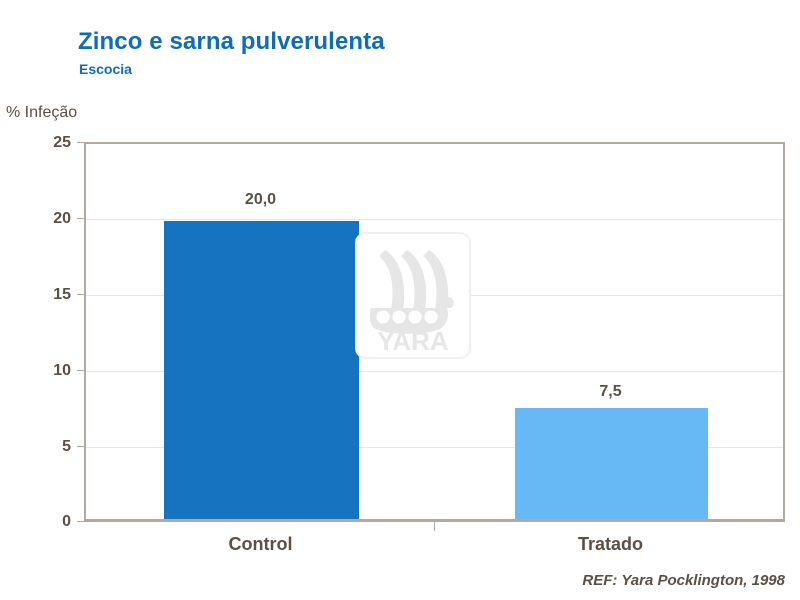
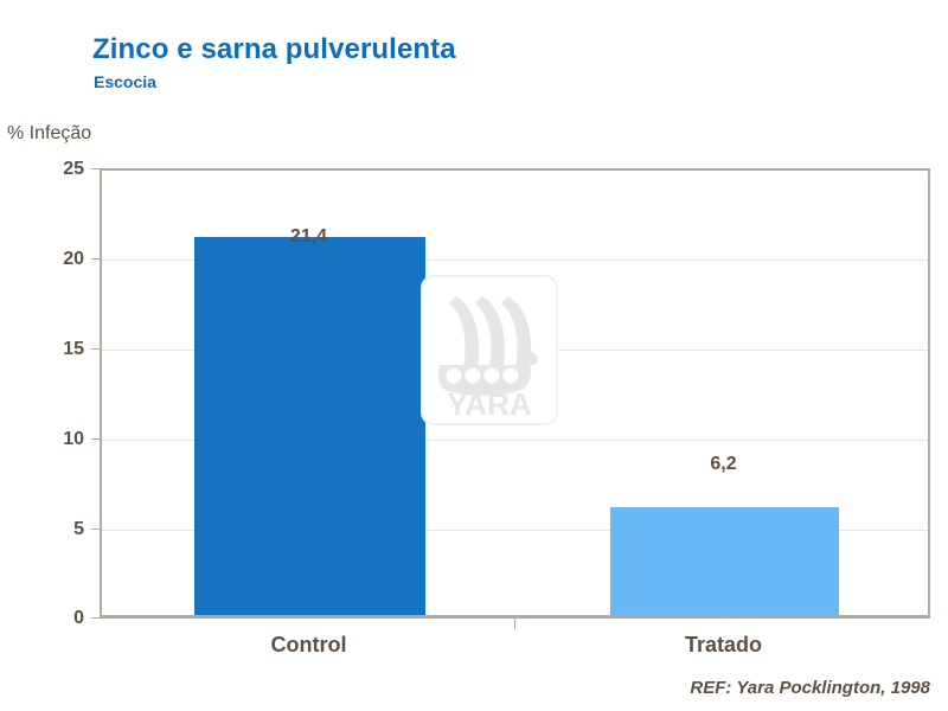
Control: 20,0 -> 21,4
Tratado: 7,5 -> 6,2
